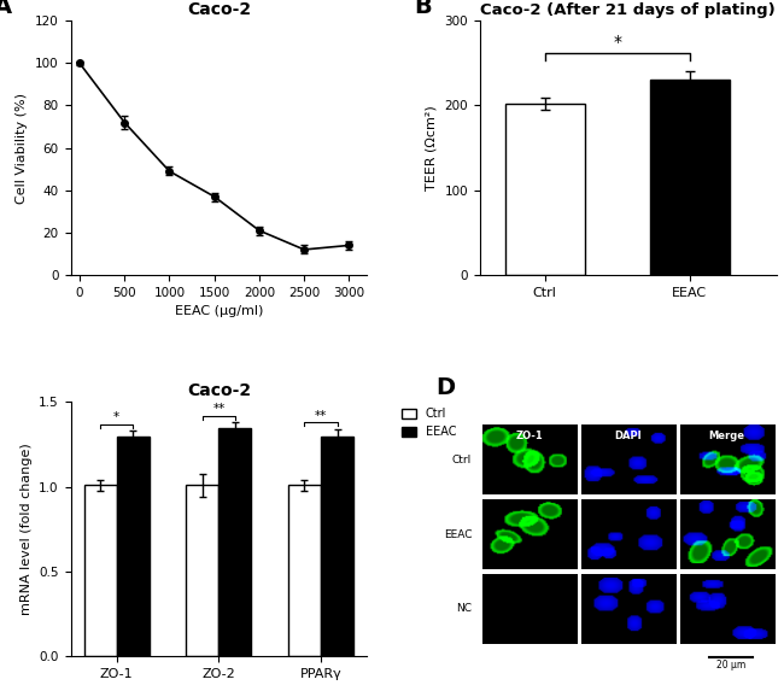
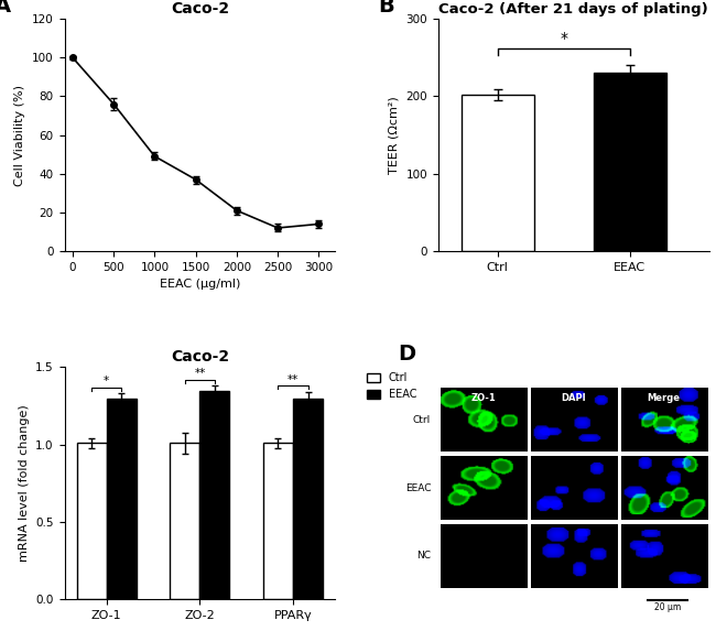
500: 72 -> 76
